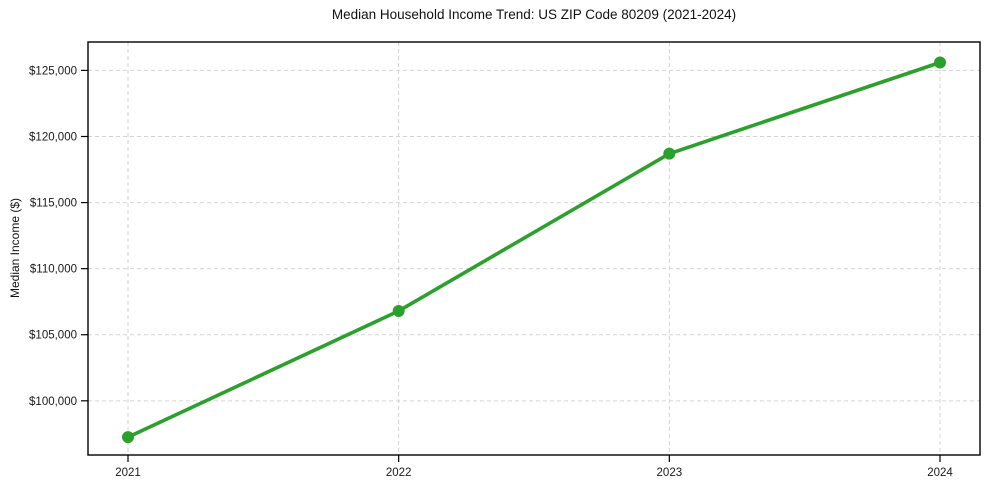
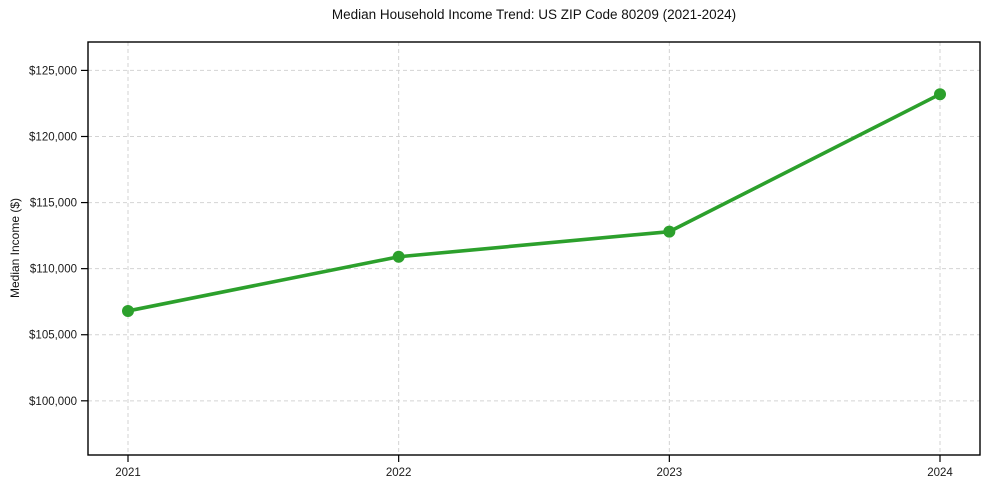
2021: $97200 -> $106800
2022: $106800 -> $110900
2023: $118700 -> $112800
2024: $125600 -> $123200
